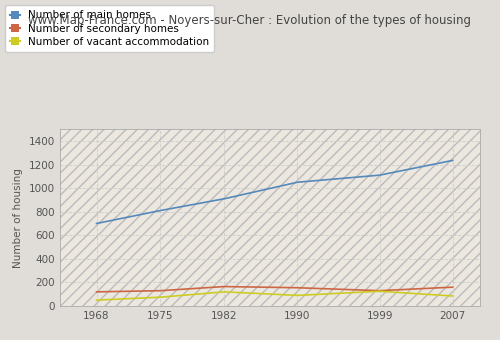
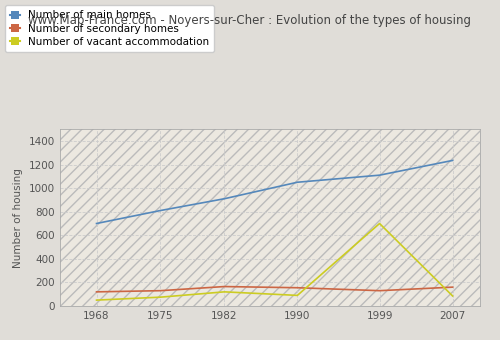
Number of vacant accommodation/1999: 120 -> 700
